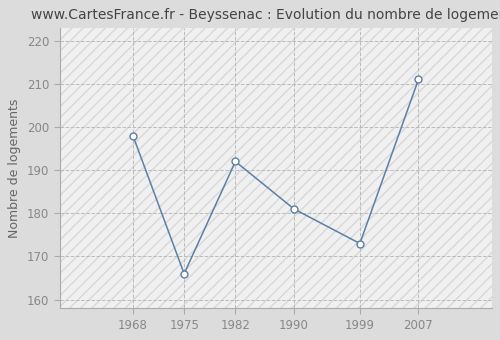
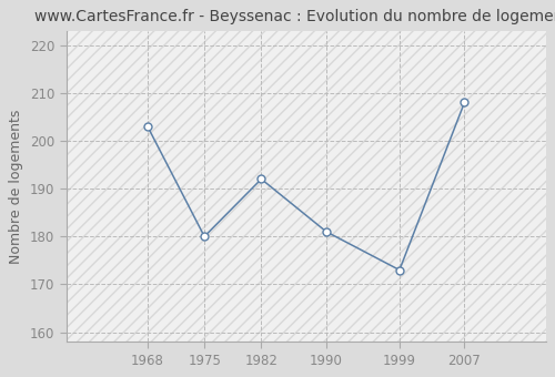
1968: 198 -> 203
1975: 166 -> 180
2007: 211 -> 208
